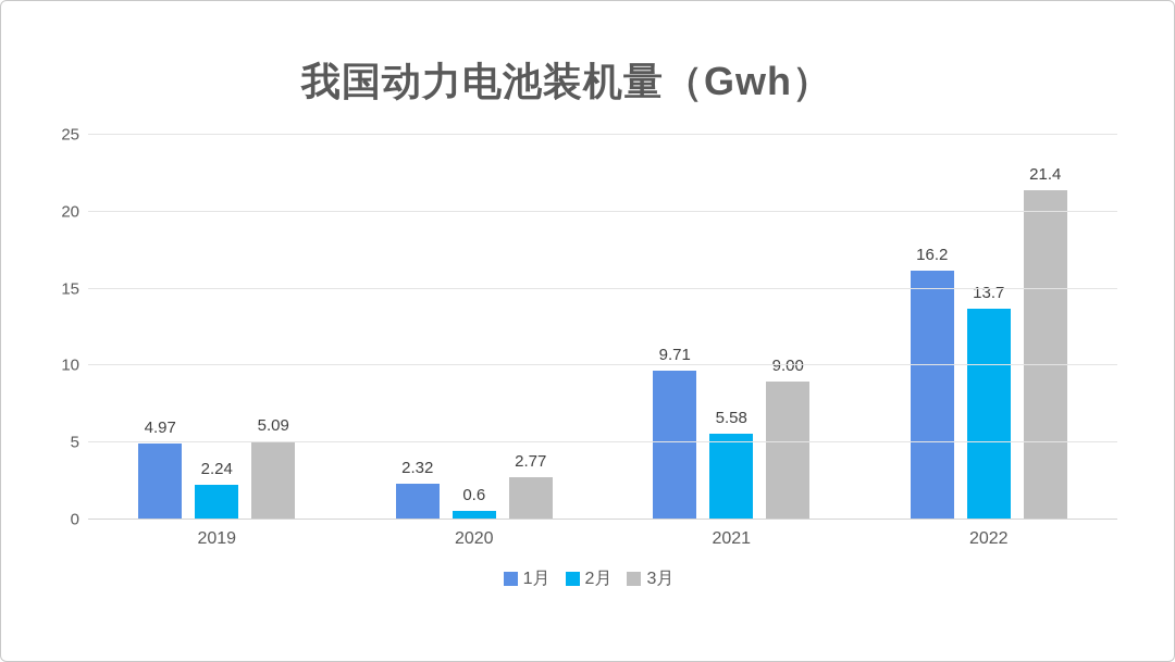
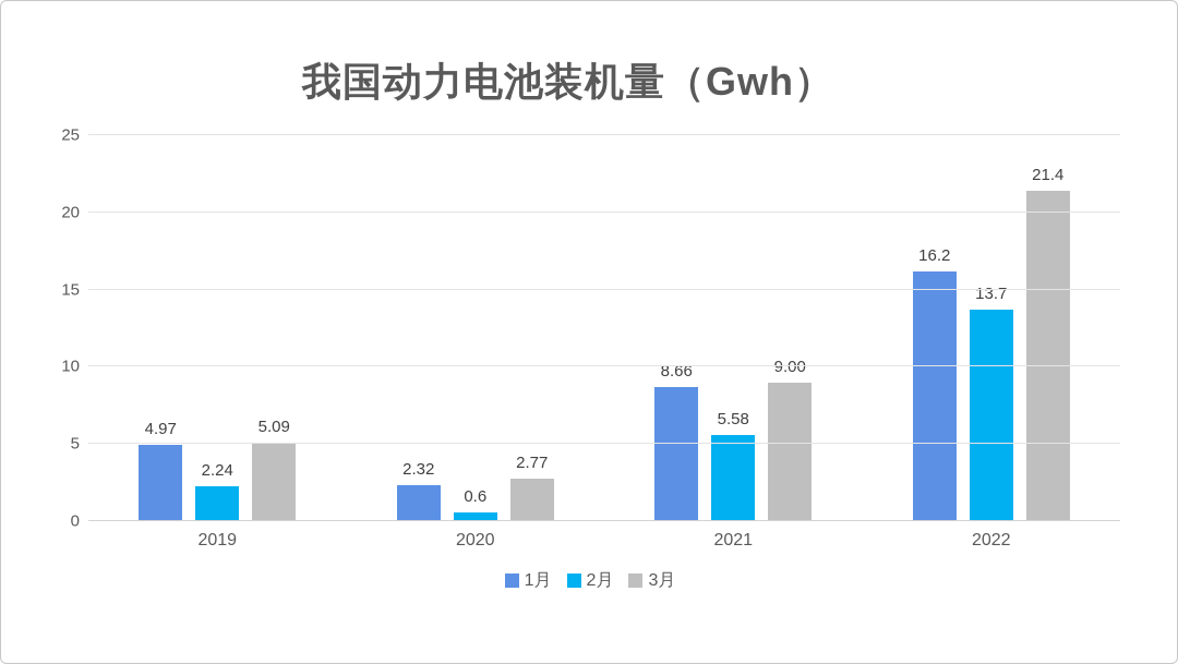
1月/2021: 9.71 -> 8.66
